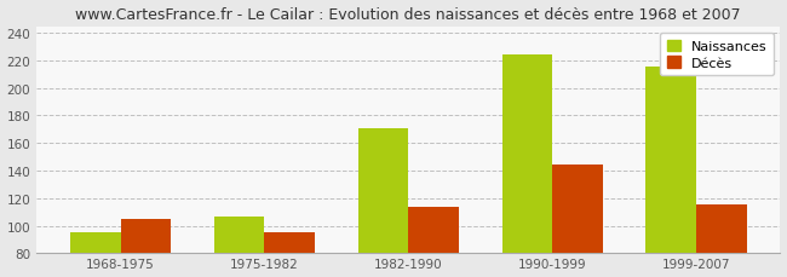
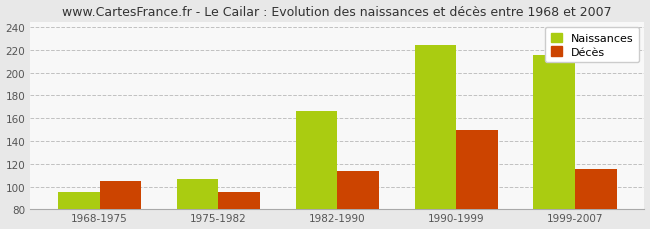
Naissances/1982-1990: 171 -> 166
Décès/1990-1999: 144 -> 150
